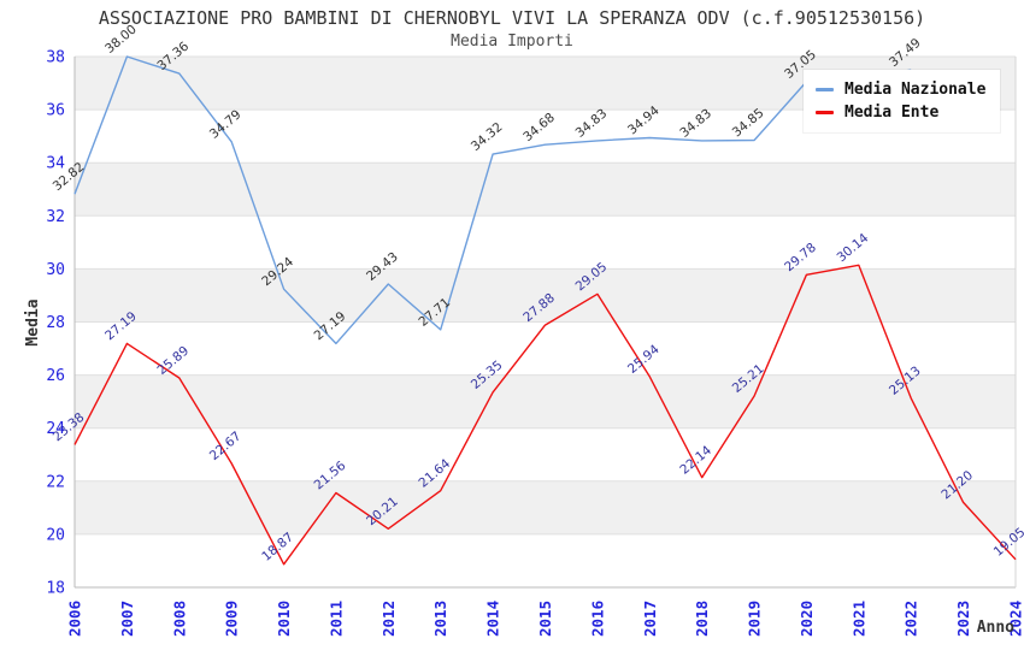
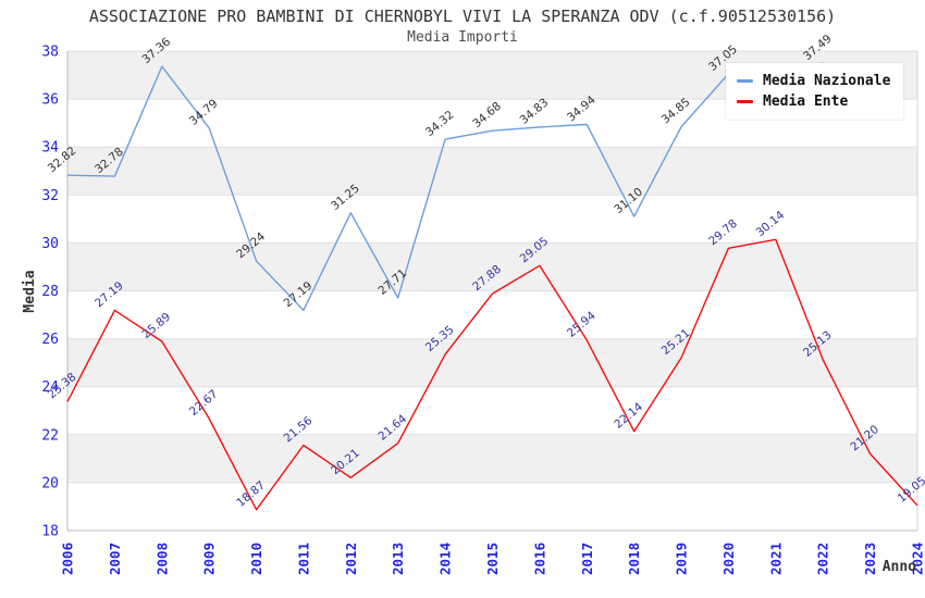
Media Nazionale/2007: 38.00 -> 32.78
Media Nazionale/2012: 29.43 -> 31.25
Media Nazionale/2018: 34.83 -> 31.10
